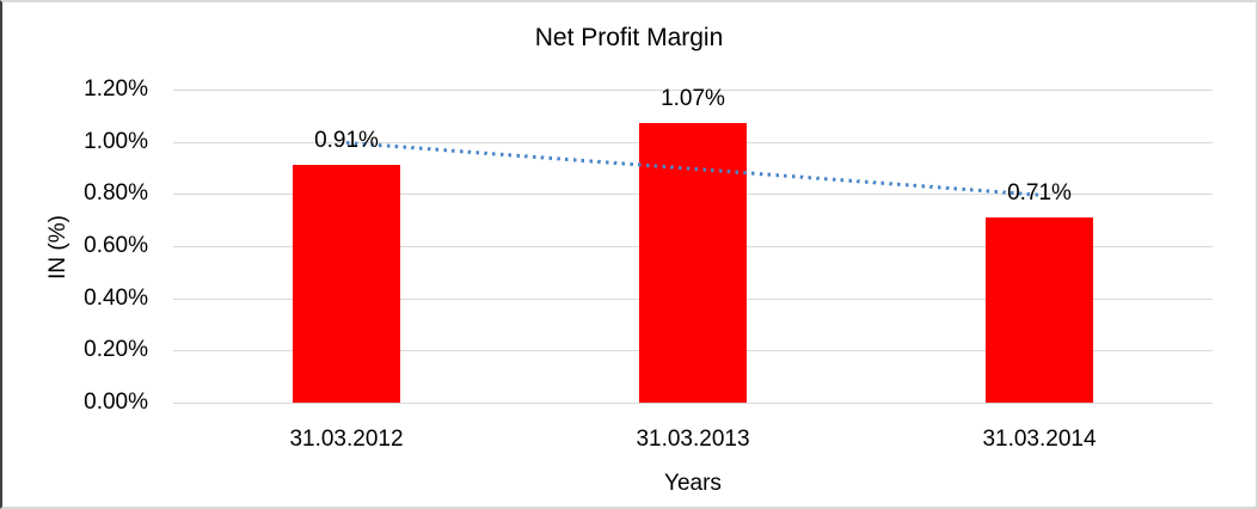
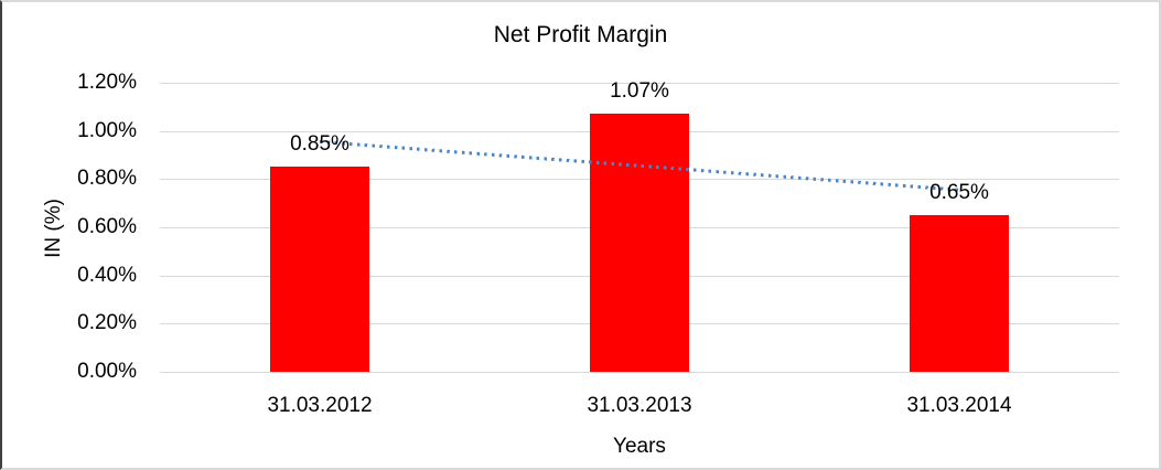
31.03.2012: 0.91% -> 0.85%
31.03.2014: 0.71% -> 0.65%
